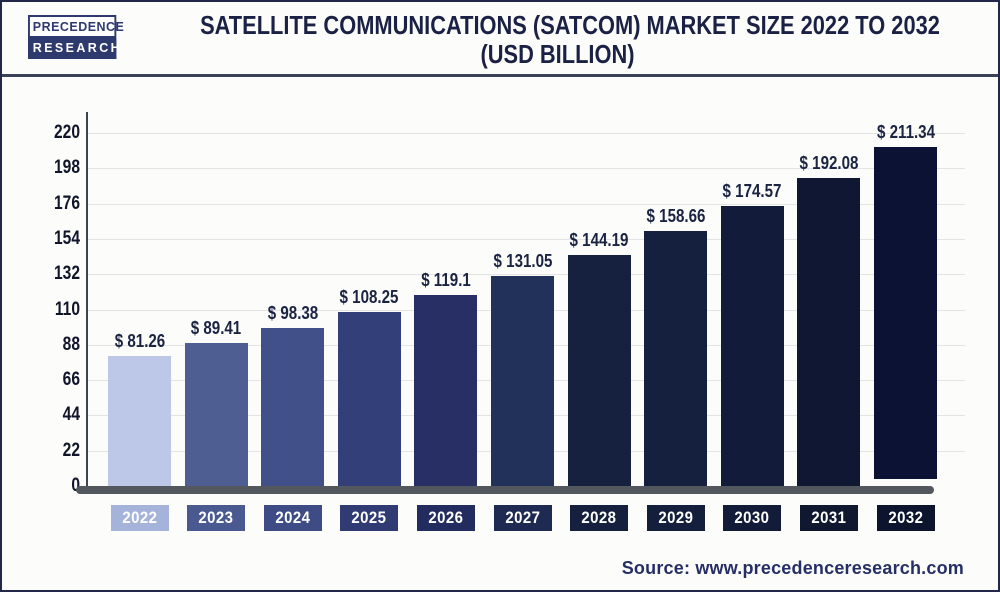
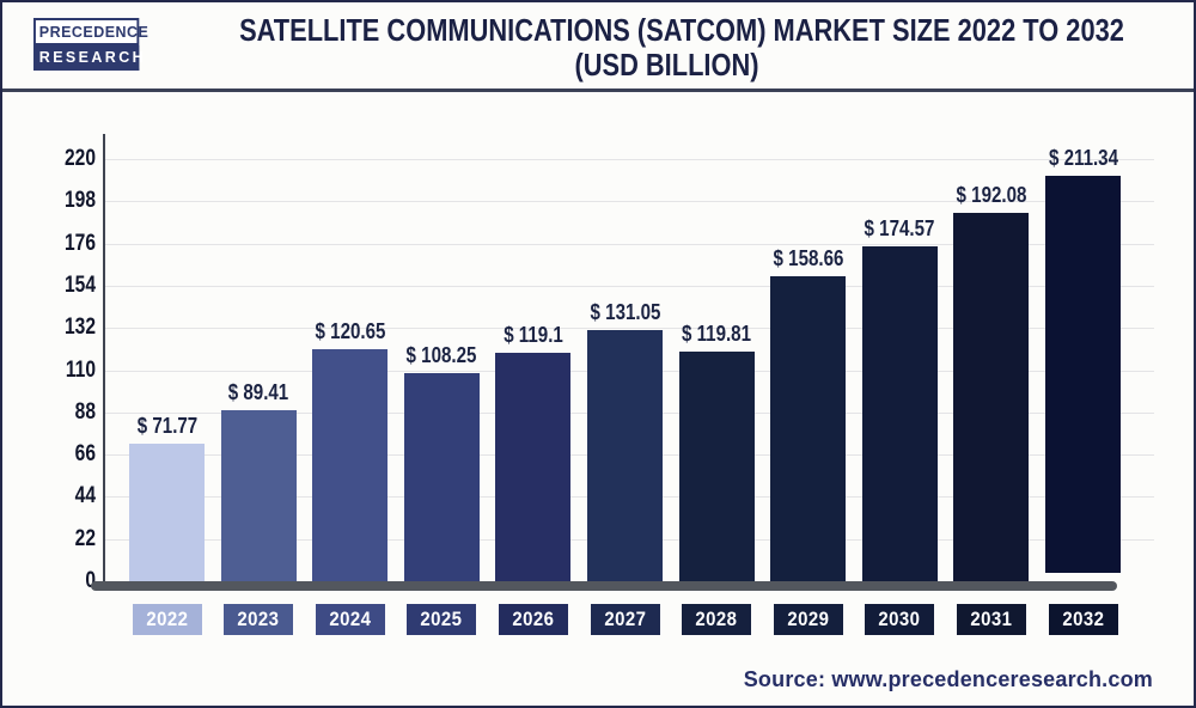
2022: 81.26 -> 71.77
2024: 98.38 -> 120.65
2028: 144.19 -> 119.81
